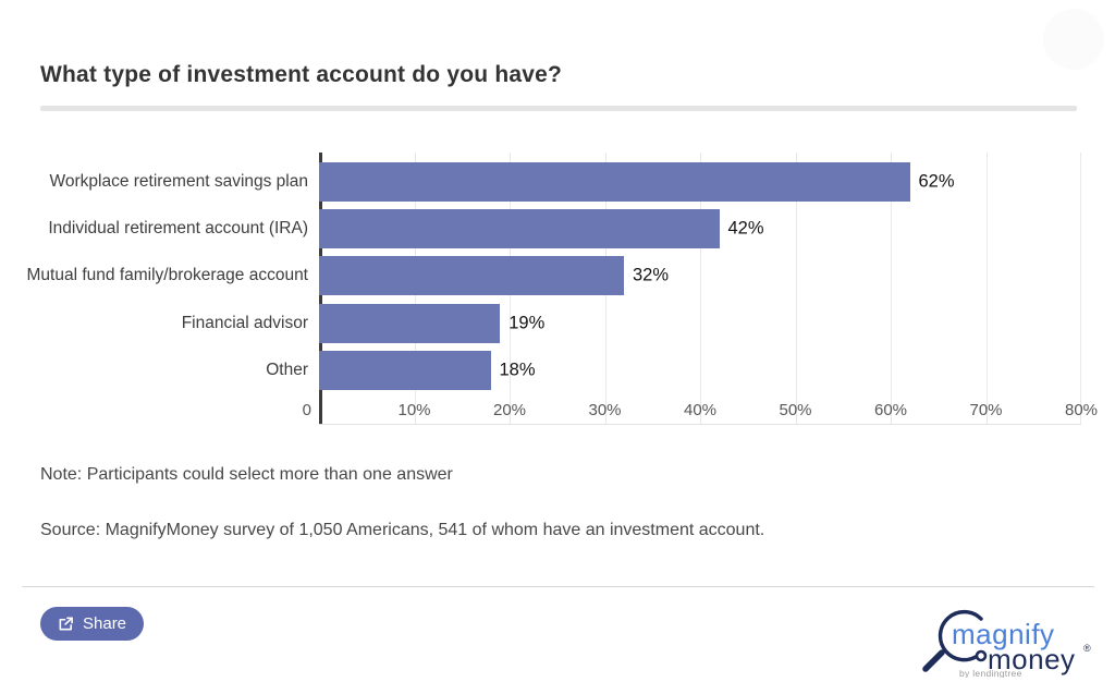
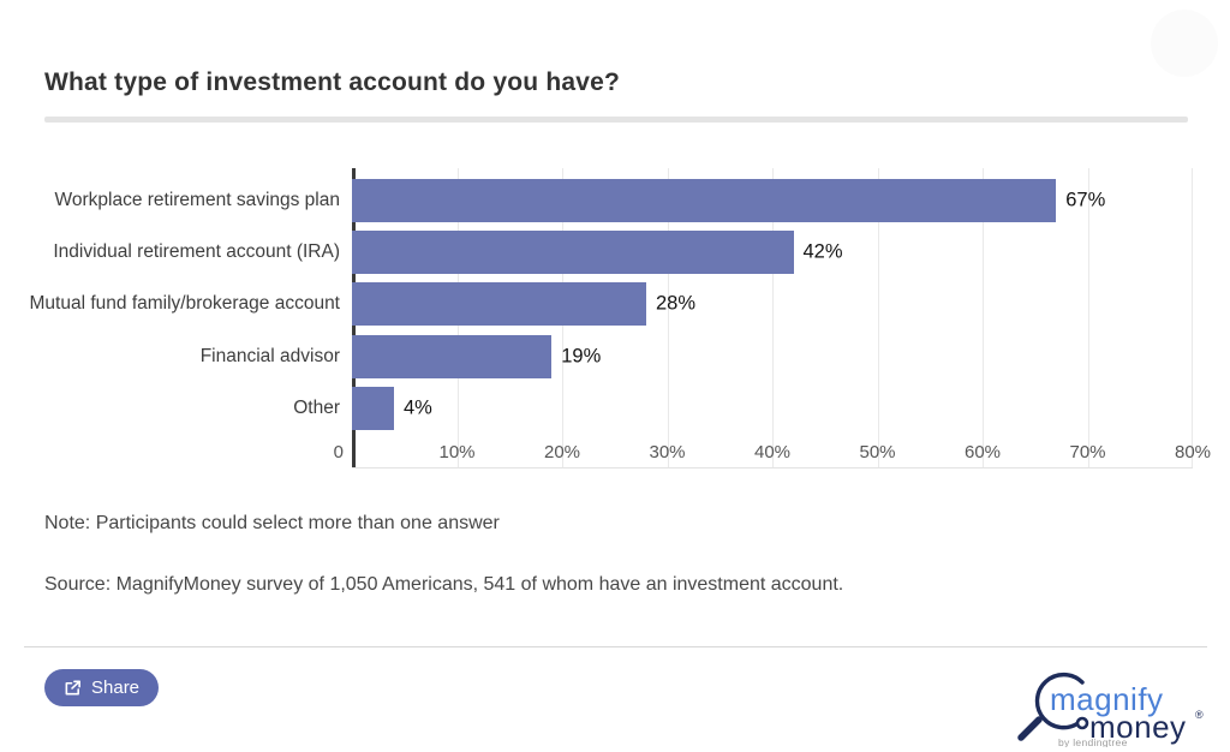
Workplace retirement savings plan: 62% -> 67%
Mutual fund family/brokerage account: 32% -> 28%
Other: 18% -> 4%
